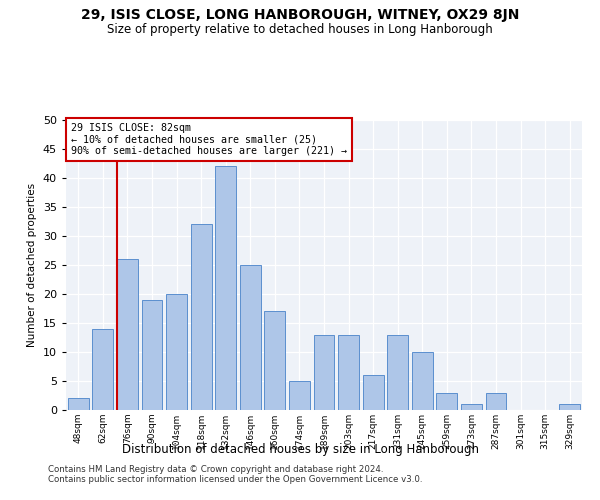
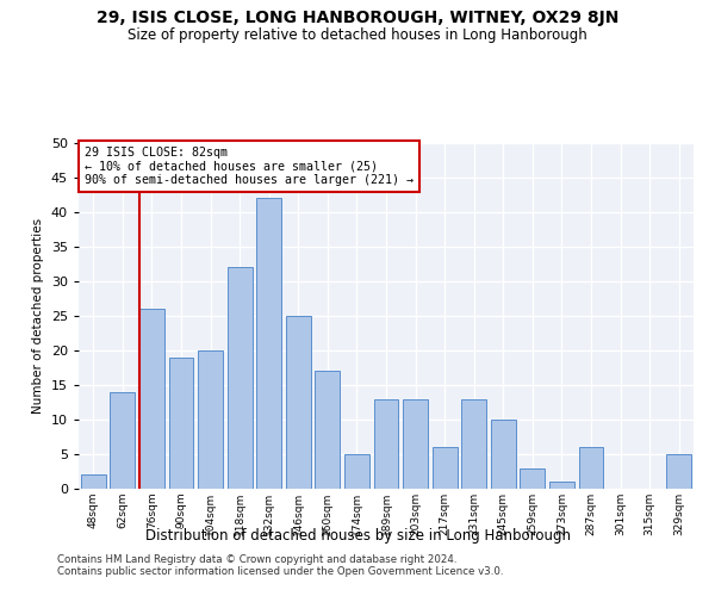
287sqm: 3 -> 6
329sqm: 1 -> 5
